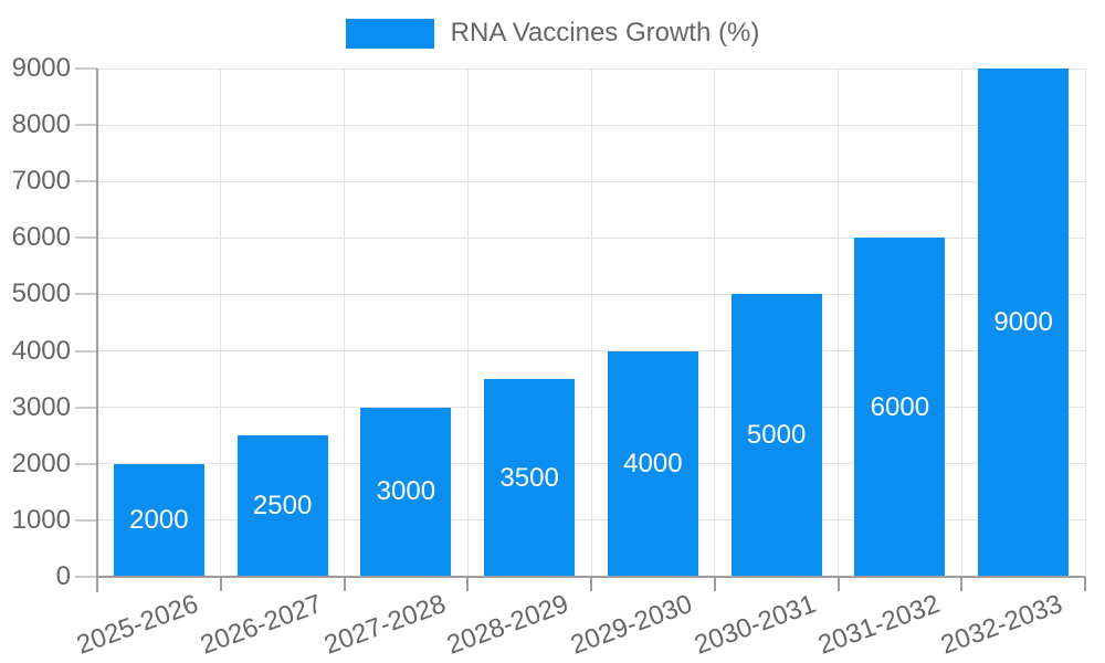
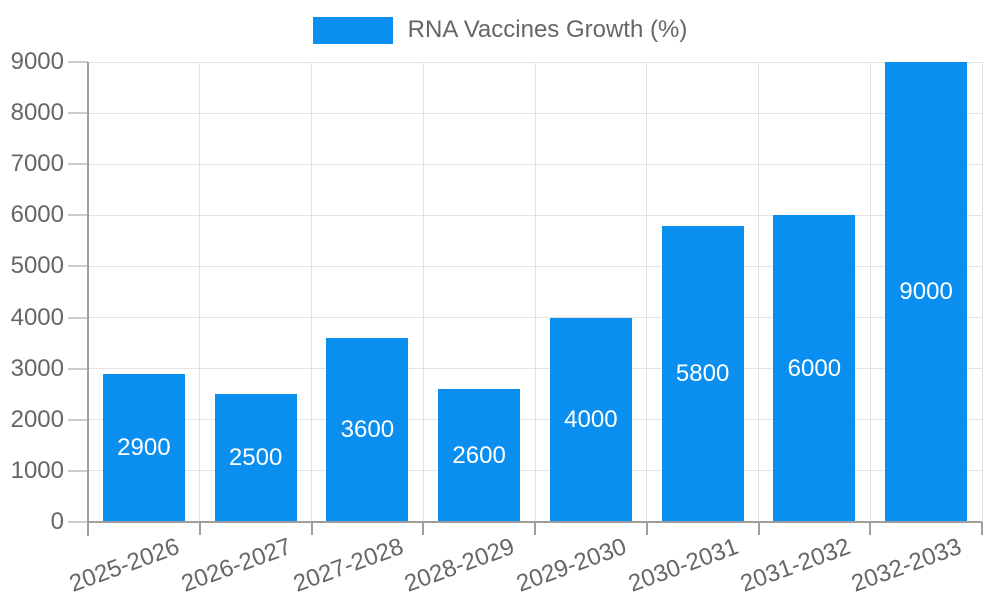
2025-2026: 2000 -> 2900
2027-2028: 3000 -> 3600
2028-2029: 3500 -> 2600
2030-2031: 5000 -> 5800
